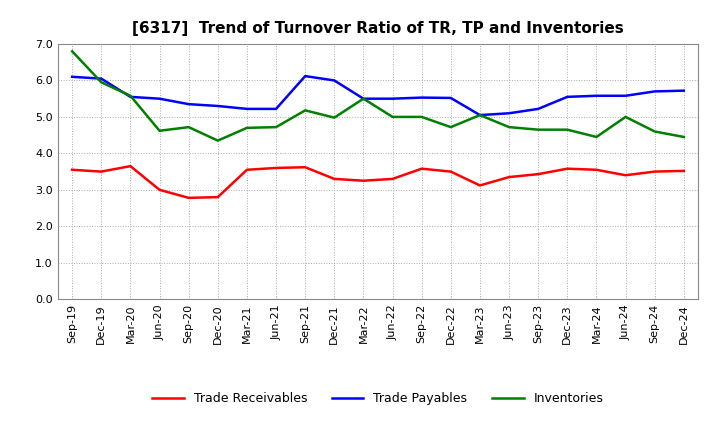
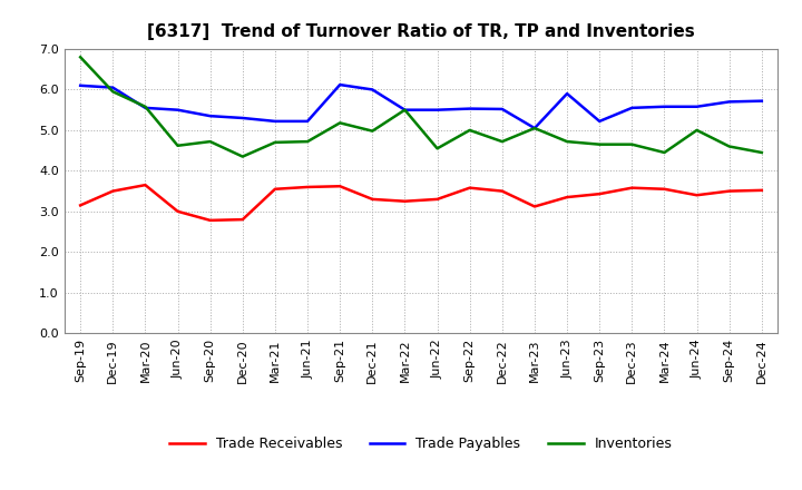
Trade Receivables/Sep-19: 3.55 -> 3.15
Inventories/Jun-22: 5.00 -> 4.55
Trade Payables/Jun-23: 5.10 -> 5.90
